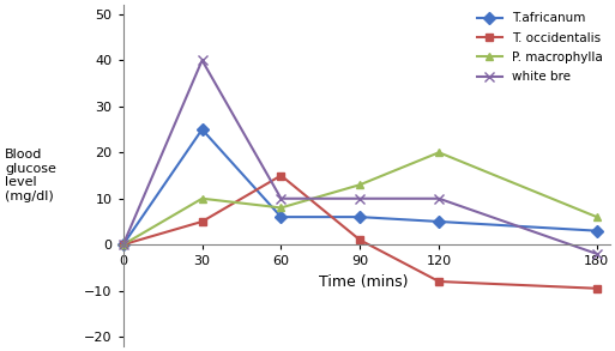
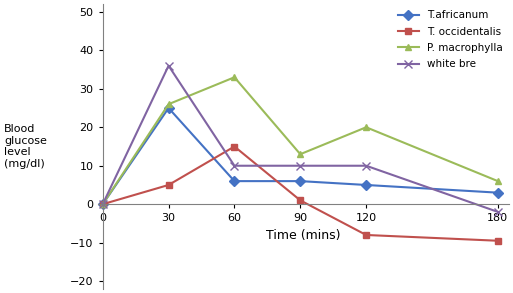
P. macrophylla/30: 10 -> 26
white bre/30: 40 -> 36
P. macrophylla/60: 8 -> 33
